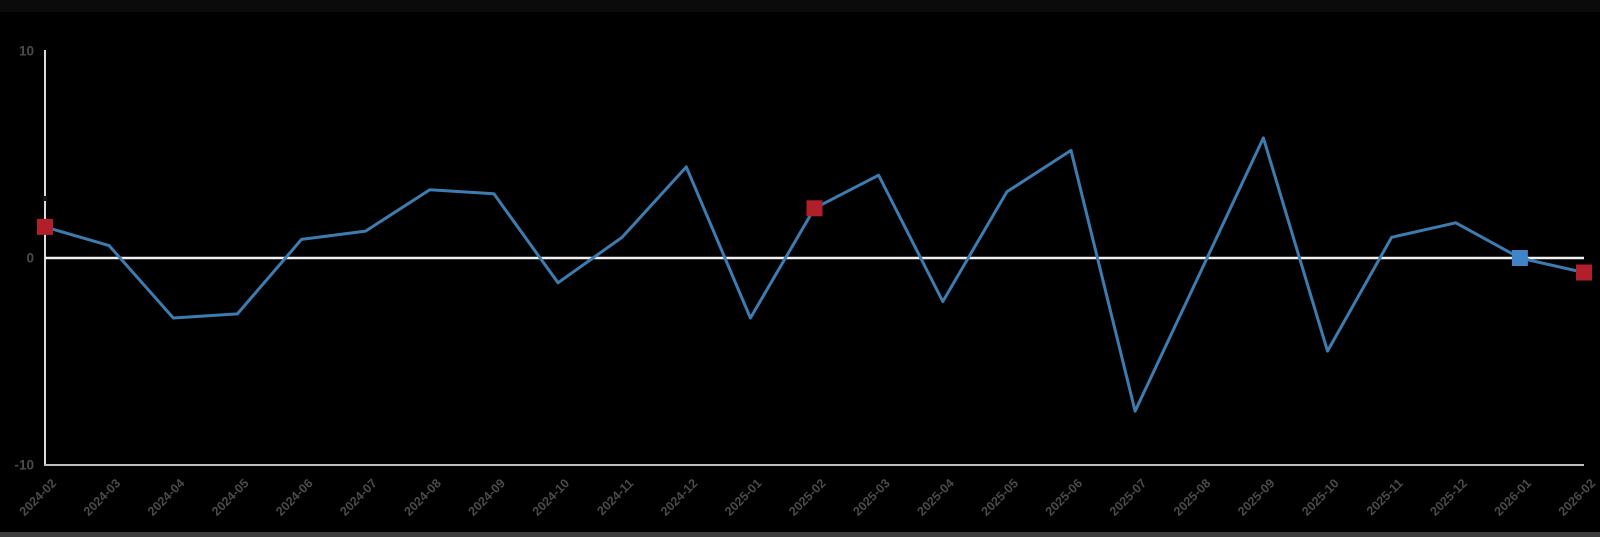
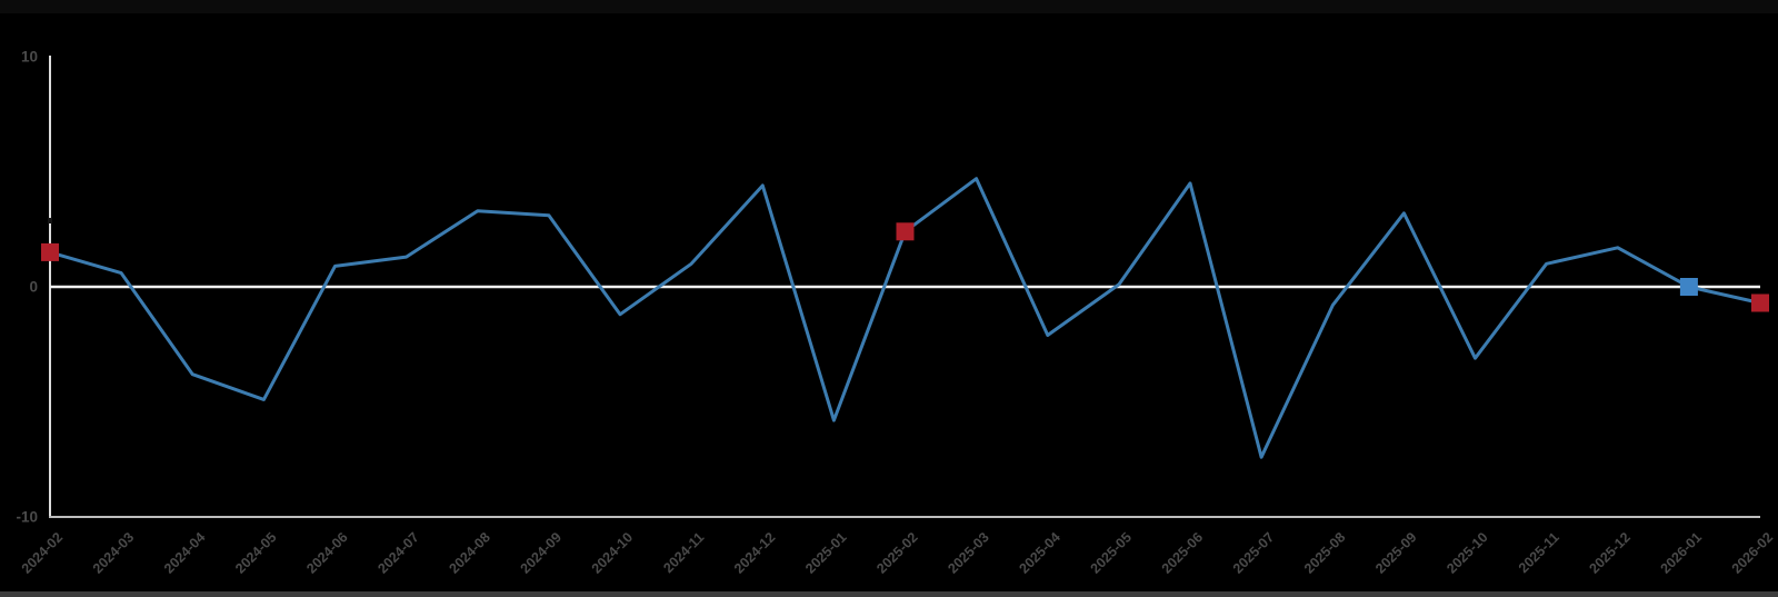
2024-04: -2.9 -> -3.8
2024-05: -2.7 -> -4.9
2025-01: -2.9 -> -5.8
2025-03: 4.0 -> 4.7
2025-05: 3.2 -> 0.1
2025-06: 5.2 -> 4.5
2025-09: 5.8 -> 3.2
2025-10: -4.5 -> -3.1
